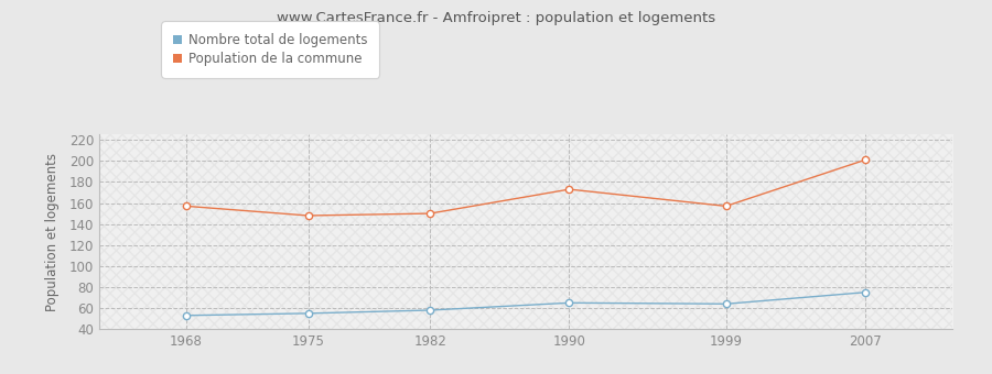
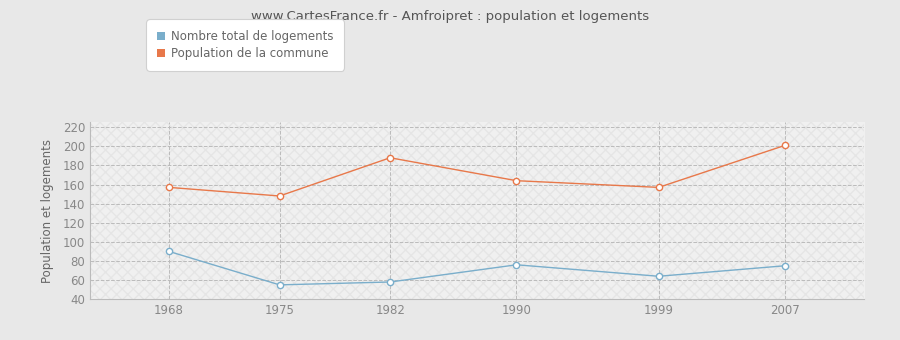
Nombre total de logements/1968: 53 -> 90
Population de la commune/1982: 150 -> 188
Nombre total de logements/1990: 65 -> 76
Population de la commune/1990: 173 -> 164
